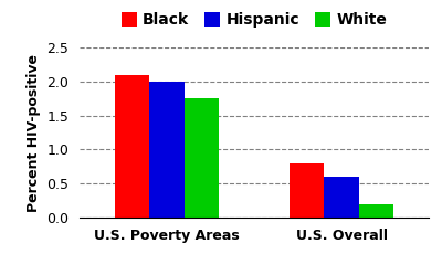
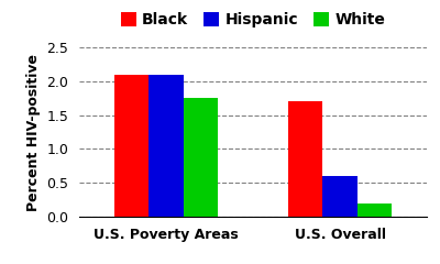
Hispanic/U.S. Poverty Areas: 2.0 -> 2.1
Black/U.S. Overall: 0.8 -> 1.7
